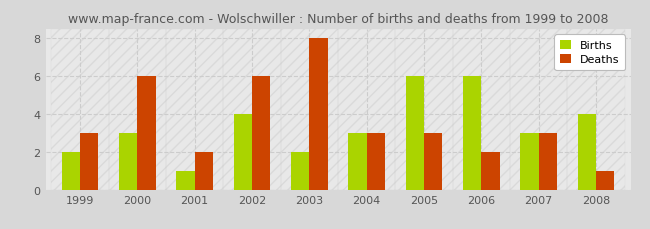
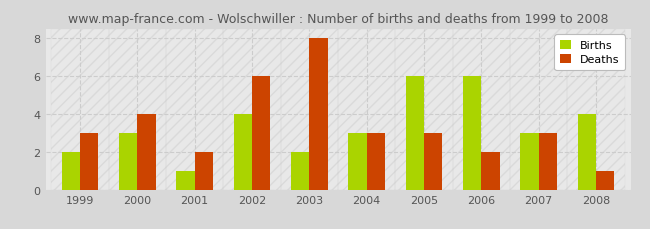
Deaths/2000: 6 -> 4
